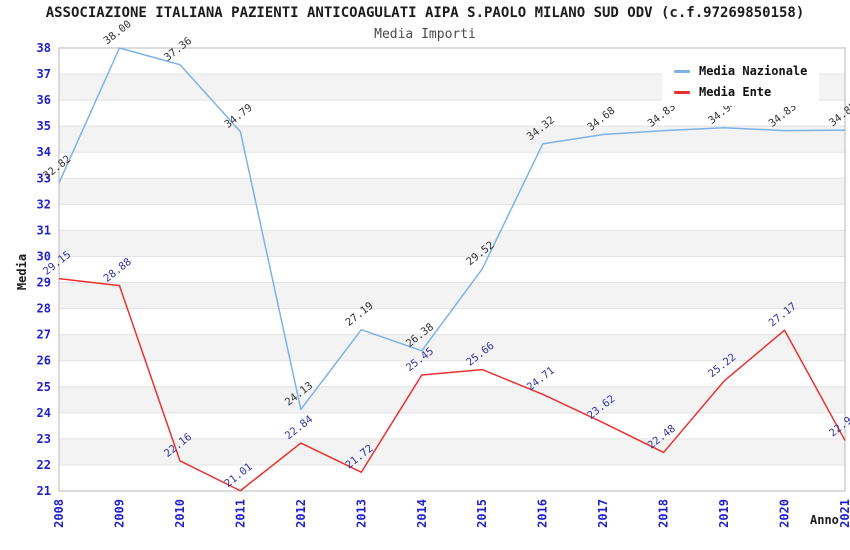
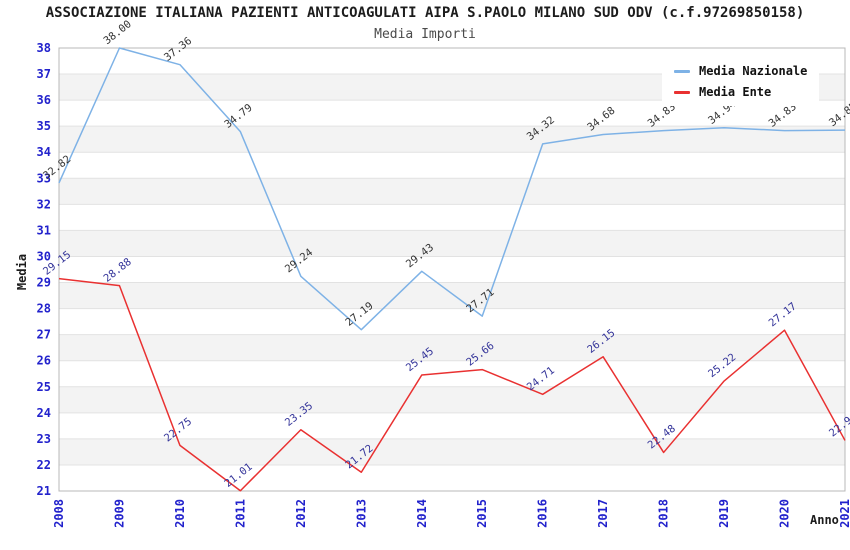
Media Ente/2010: 22.16 -> 22.75
Media Nazionale/2012: 24.13 -> 29.24
Media Ente/2012: 22.84 -> 23.35
Media Nazionale/2014: 26.38 -> 29.43
Media Nazionale/2015: 29.52 -> 27.71
Media Ente/2017: 23.62 -> 26.15
